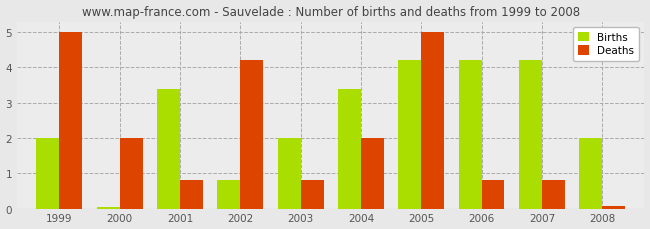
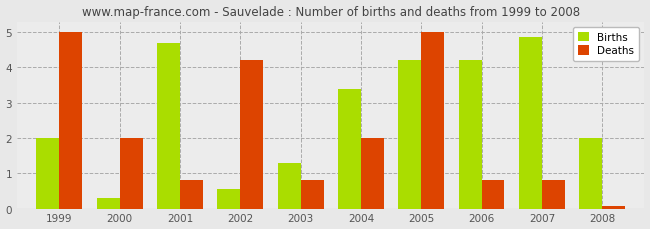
Births/2000: 0.05 -> 0.30
Births/2001: 3.40 -> 4.70
Births/2002: 0.80 -> 0.55
Births/2003: 2.00 -> 1.30
Births/2007: 4.20 -> 4.85
